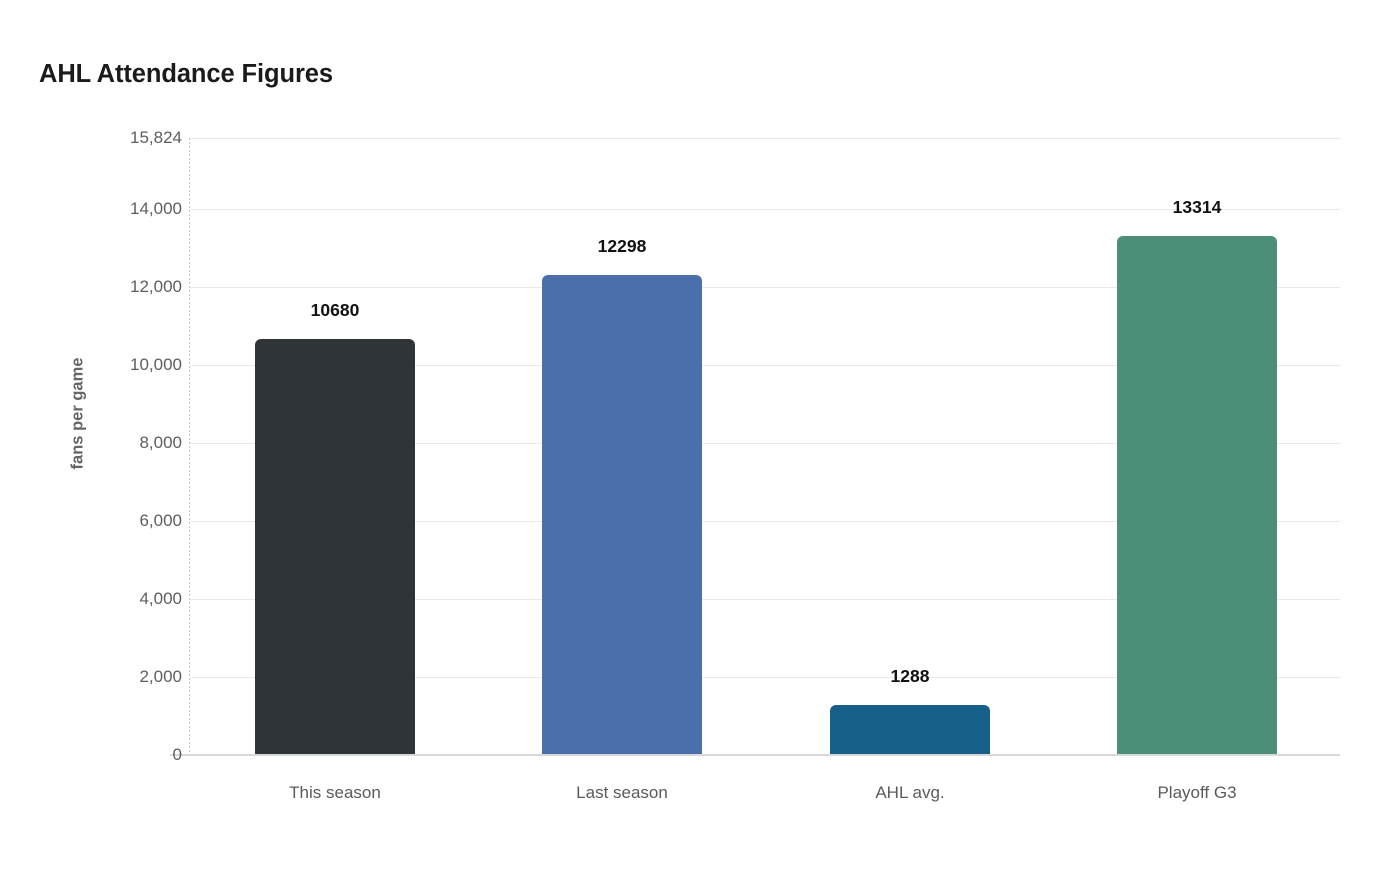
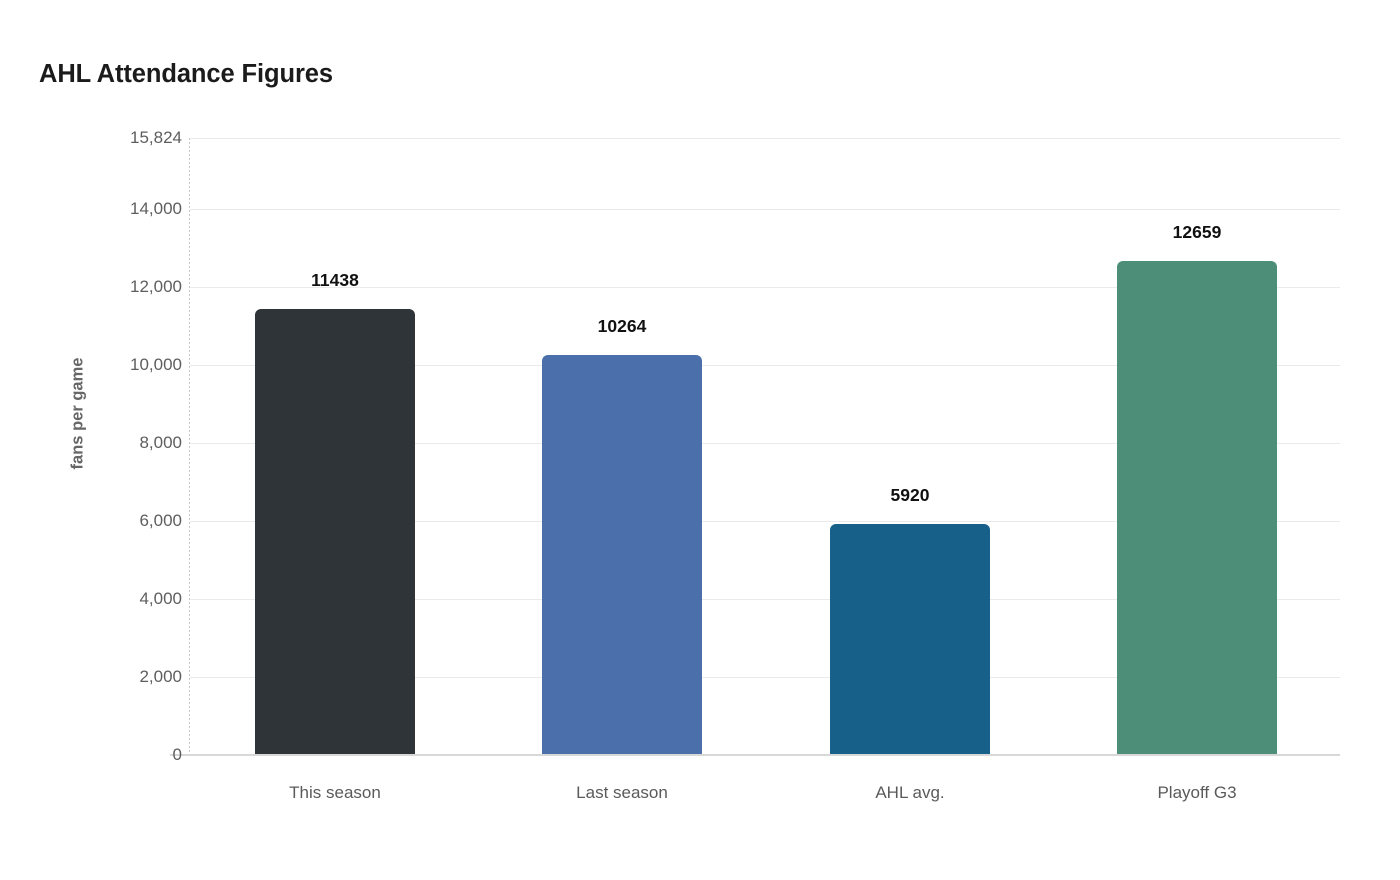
This season: 10680 -> 11438
Last season: 12298 -> 10264
AHL avg.: 1288 -> 5920
Playoff G3: 13314 -> 12659
